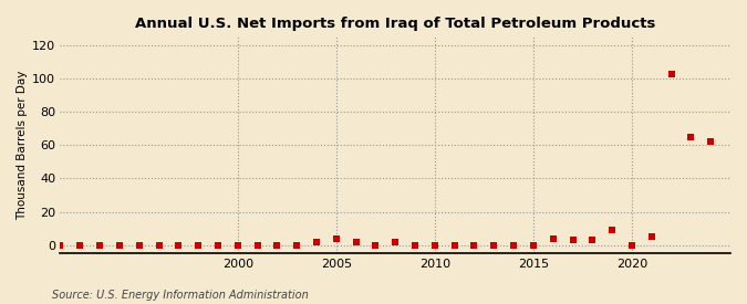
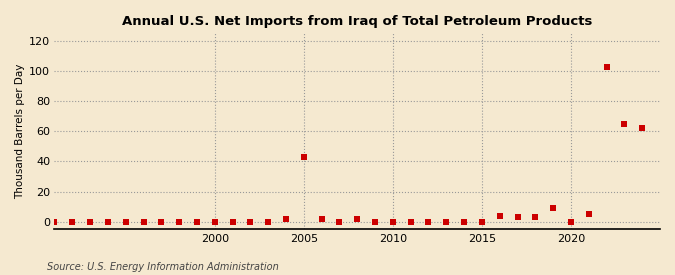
2005: 4 -> 43
